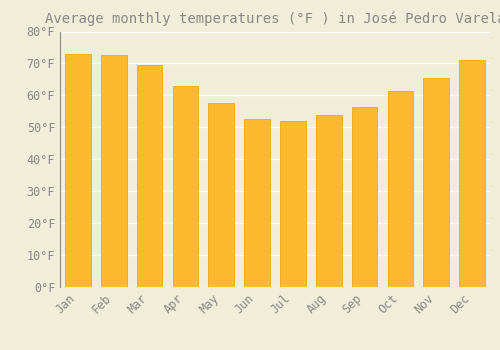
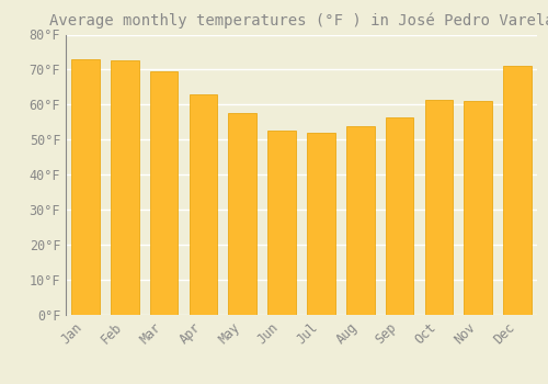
Nov: 65.5°F -> 61.0°F
